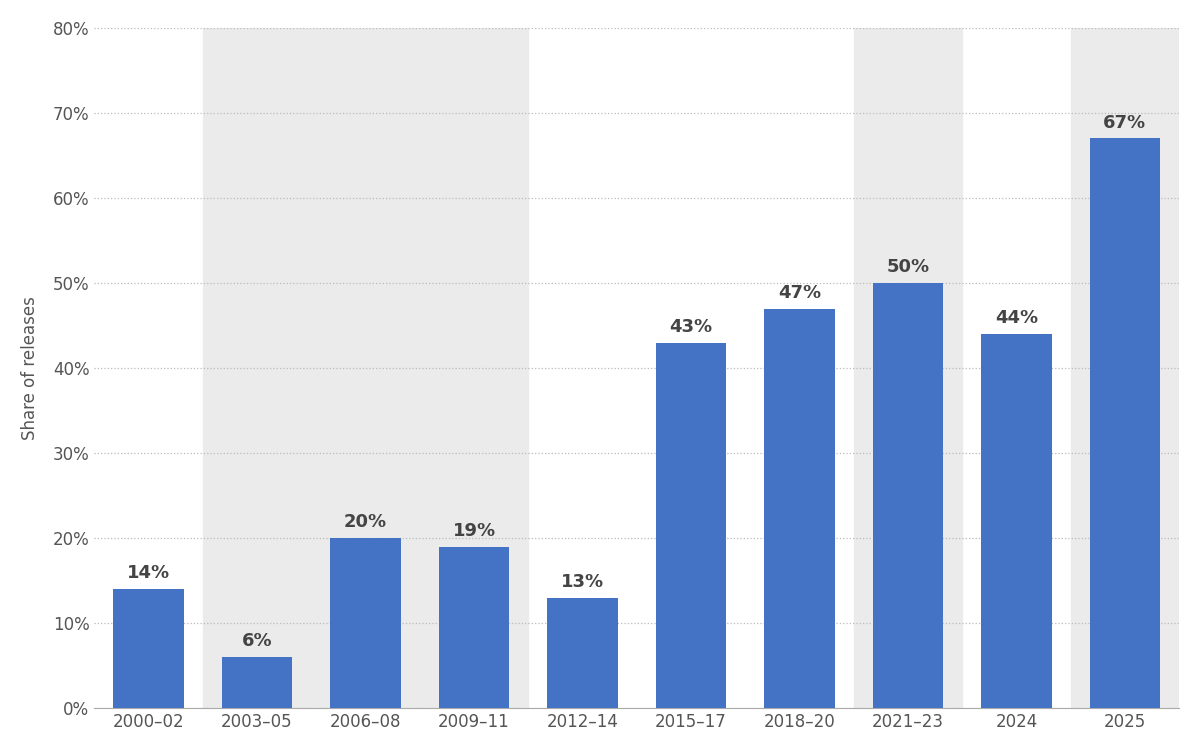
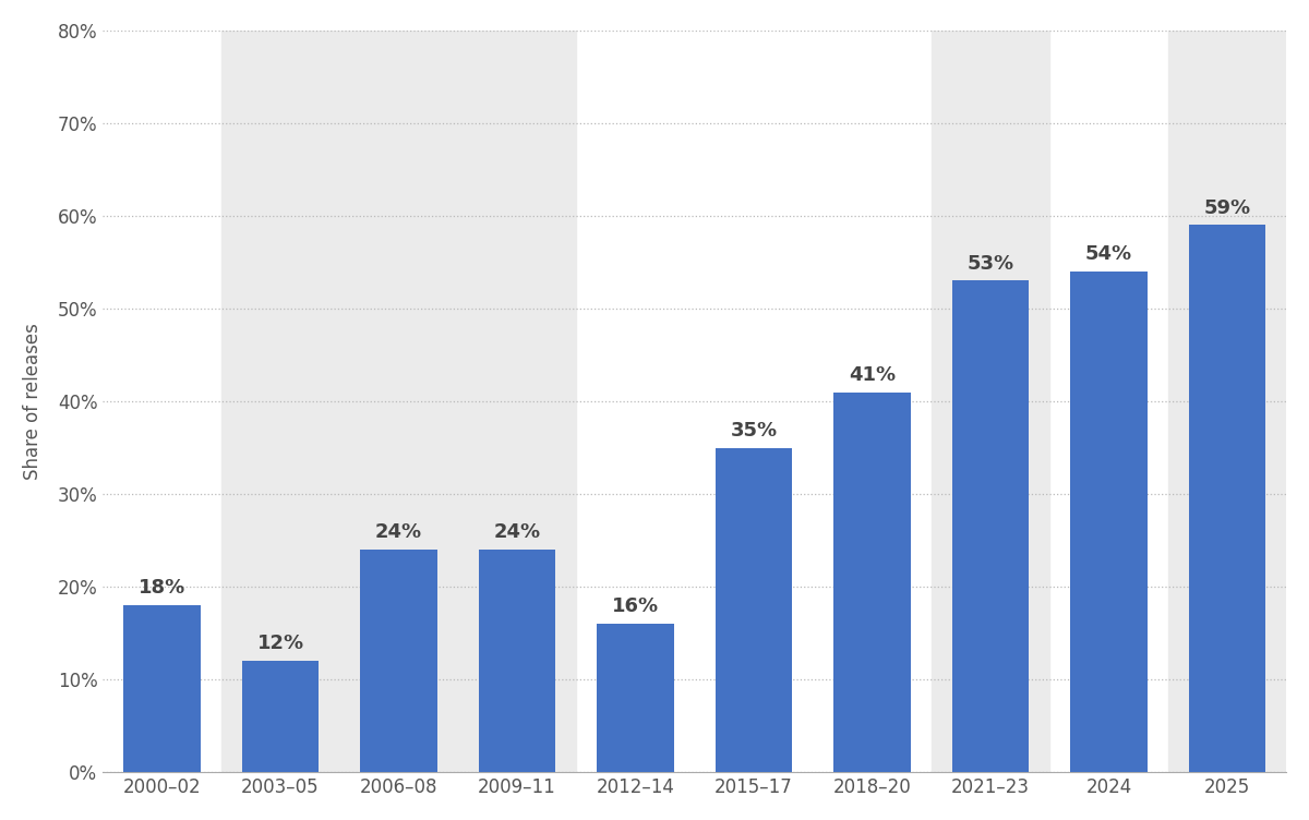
2000–02: 14% -> 18%
2003–05: 6% -> 12%
2006–08: 20% -> 24%
2009–11: 19% -> 24%
2012–14: 13% -> 16%
2015–17: 43% -> 35%
2018–20: 47% -> 41%
2021–23: 50% -> 53%
2024: 44% -> 54%
2025: 67% -> 59%
